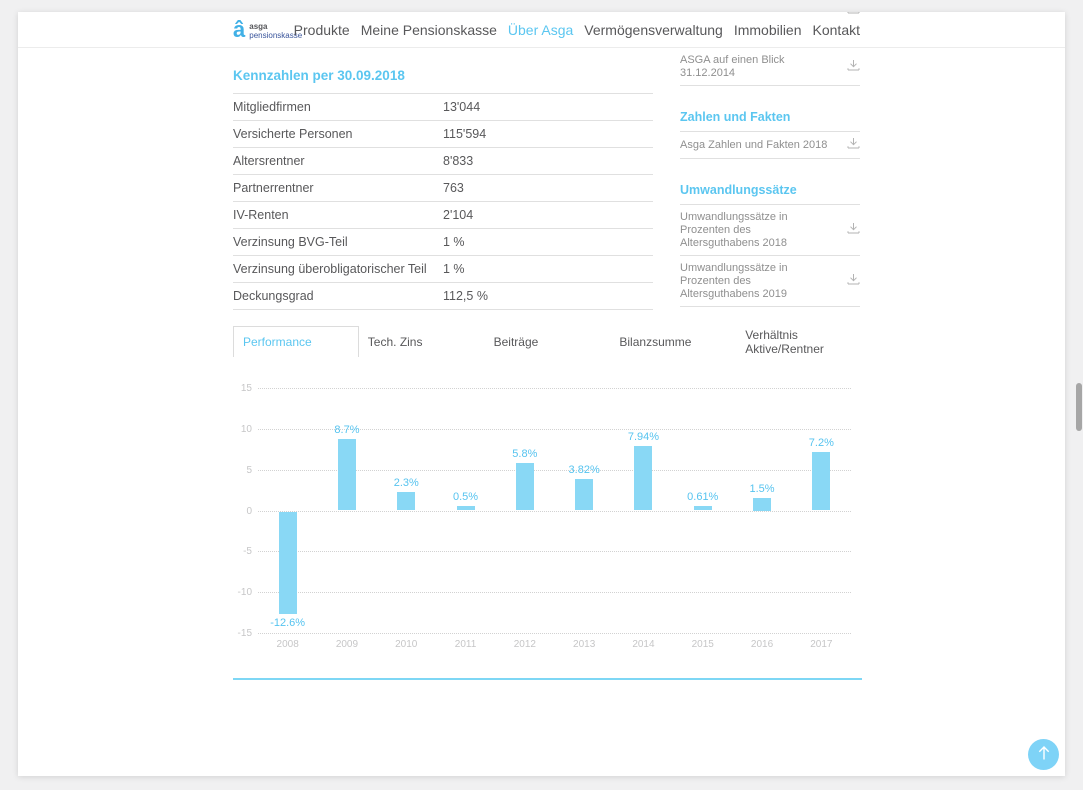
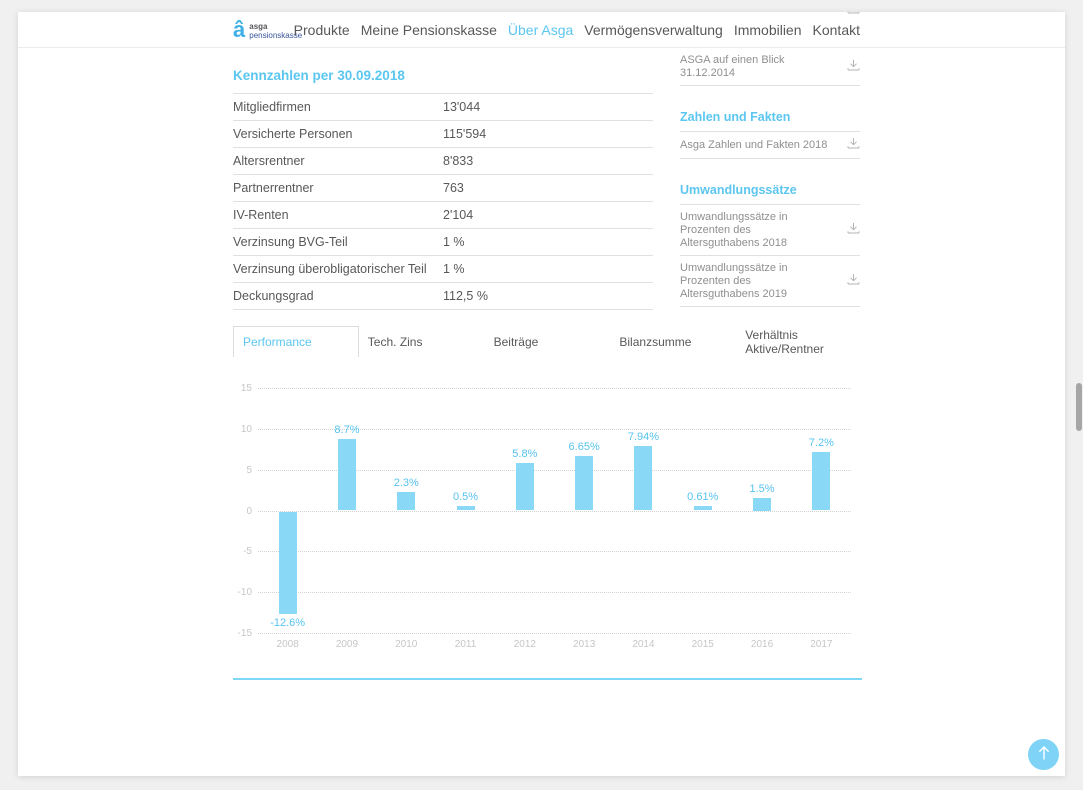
2013: 3.82% -> 6.65%
